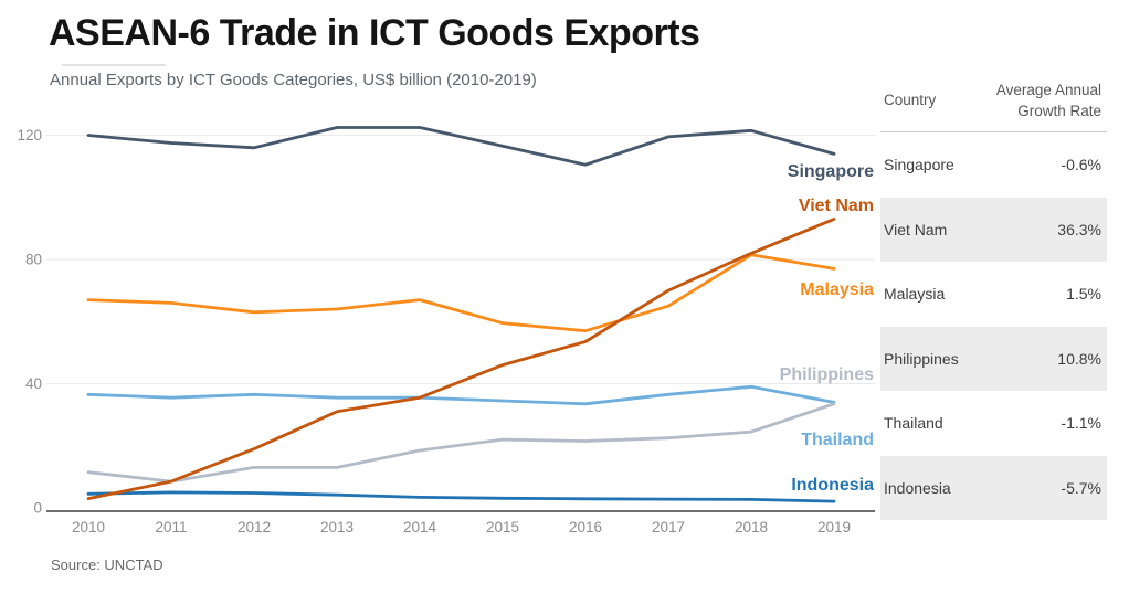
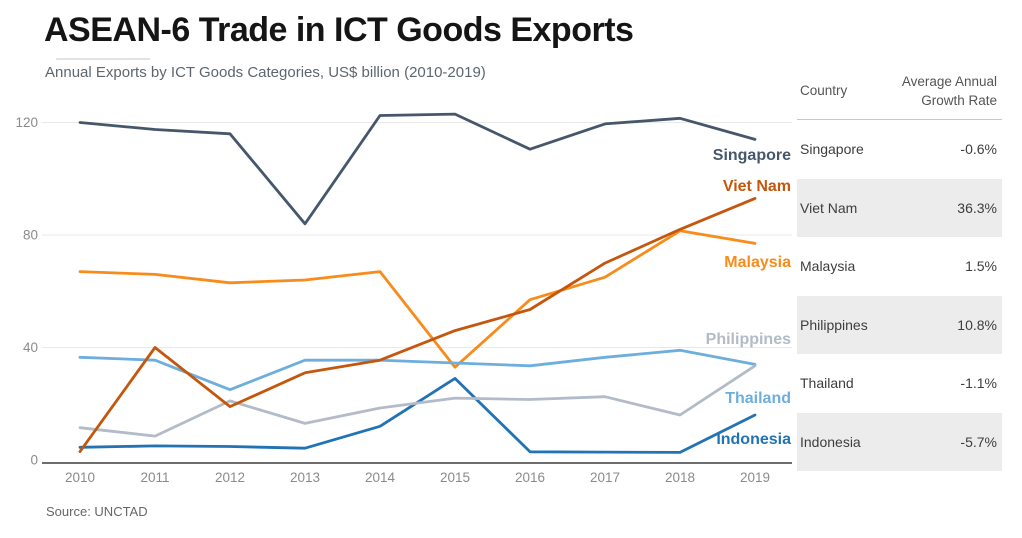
Viet Nam/2011: 8 -> 40
Philippines/2012: 13 -> 21
Thailand/2012: 36 -> 25
Singapore/2013: 122 -> 84
Indonesia/2014: 3 -> 12
Singapore/2015: 116 -> 123
Malaysia/2015: 60 -> 33
Indonesia/2015: 3 -> 29
Philippines/2018: 24 -> 16
Indonesia/2019: 2 -> 16
